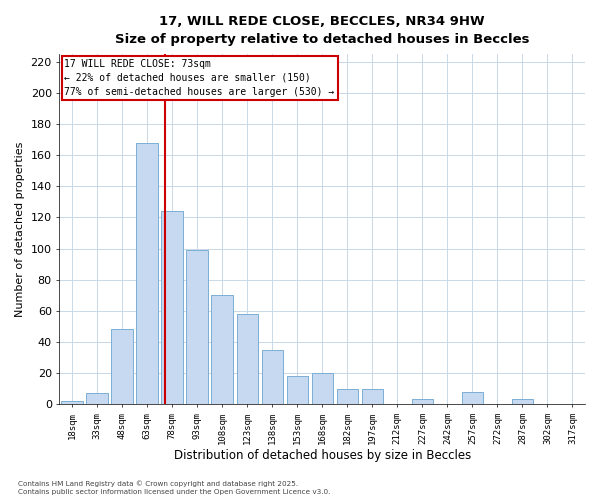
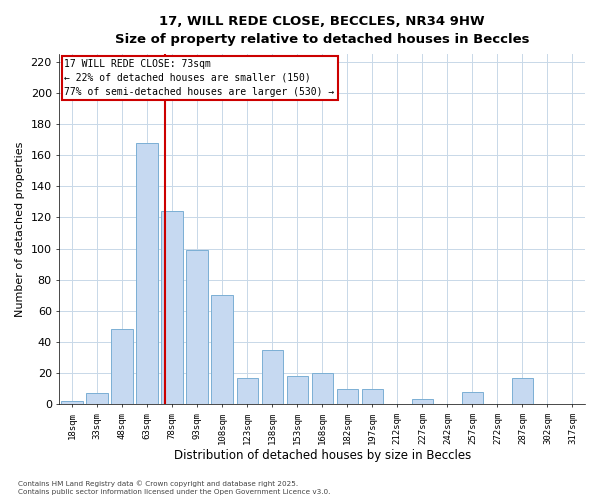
123sqm: 58 -> 17
287sqm: 3 -> 17
